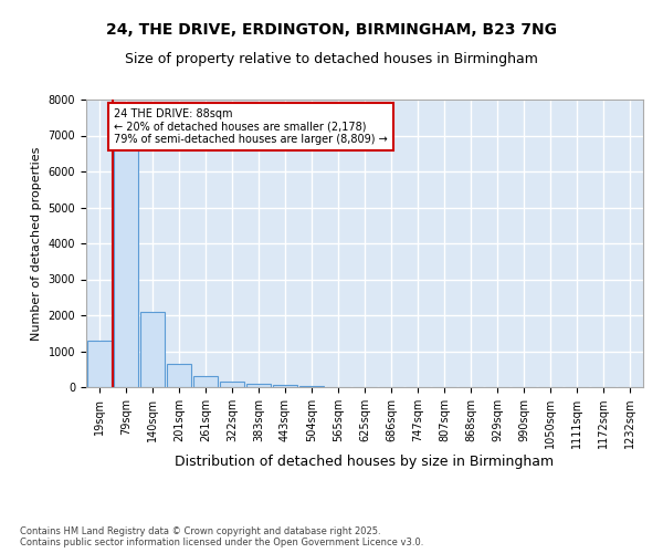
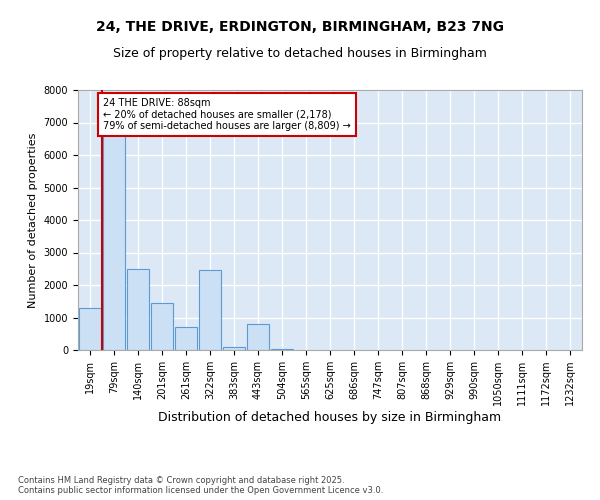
140sqm: 2100 -> 2500
201sqm: 650 -> 1450
261sqm: 300 -> 700
322sqm: 140 -> 2450
443sqm: 60 -> 800
